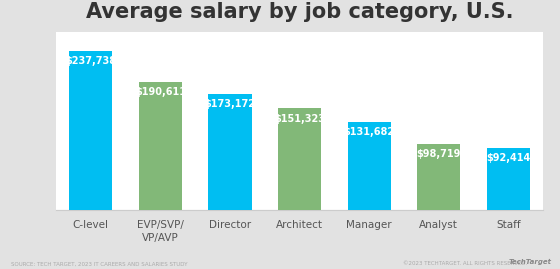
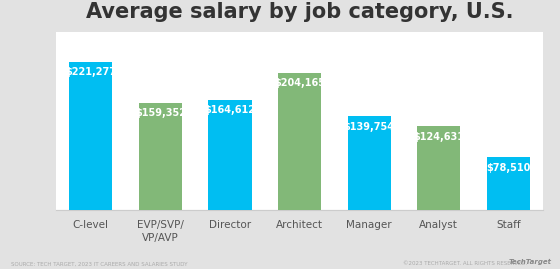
C-level: $237,738 -> $221,277
EVP/SVP/ VP/AVP: $190,611 -> $159,352
Director: $173,172 -> $164,612
Architect: $151,323 -> $204,165
Manager: $131,682 -> $139,754
Analyst: $98,719 -> $124,631
Staff: $92,414 -> $78,510
